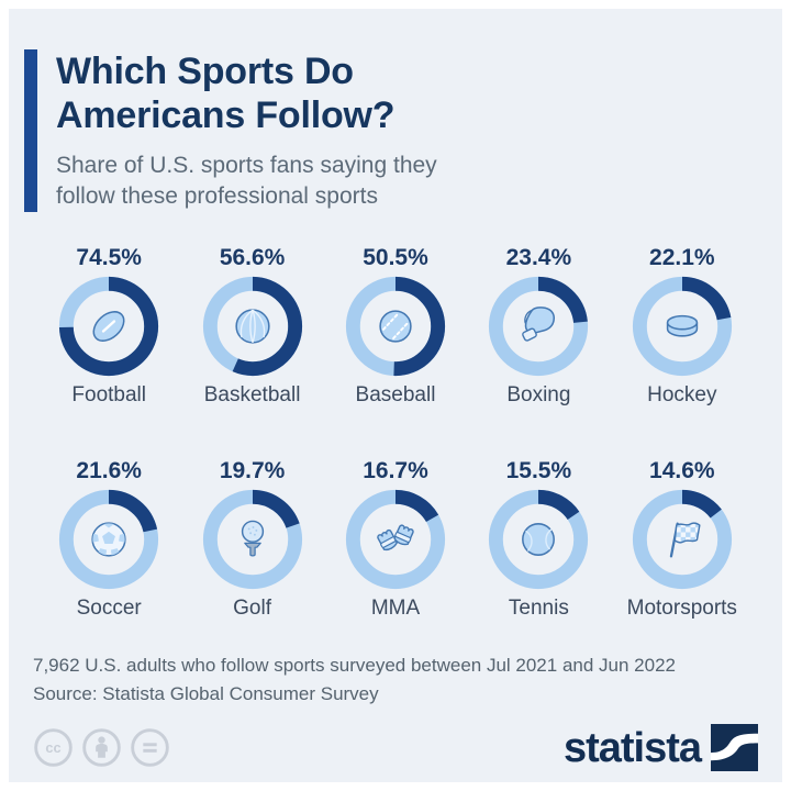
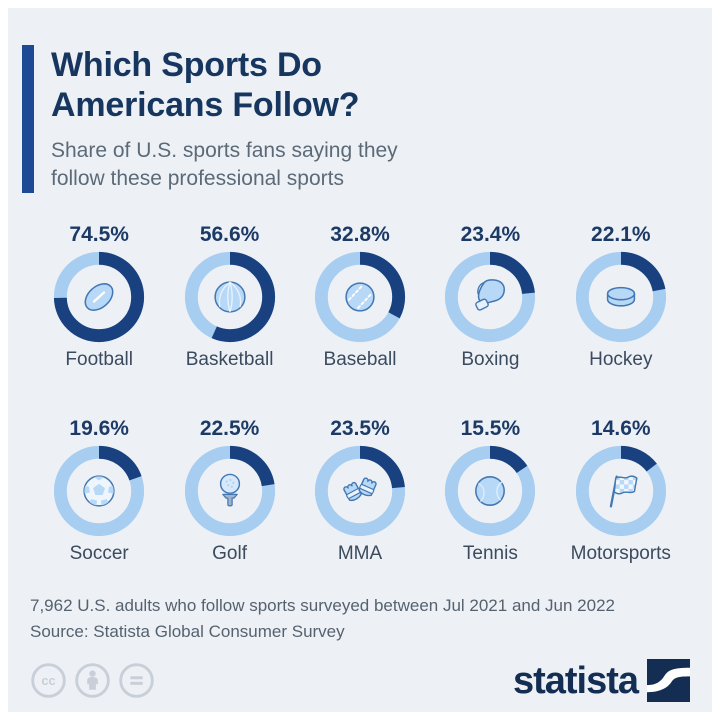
Baseball: 50.5% -> 32.8%
Soccer: 21.6% -> 19.6%
Golf: 19.7% -> 22.5%
MMA: 16.7% -> 23.5%
